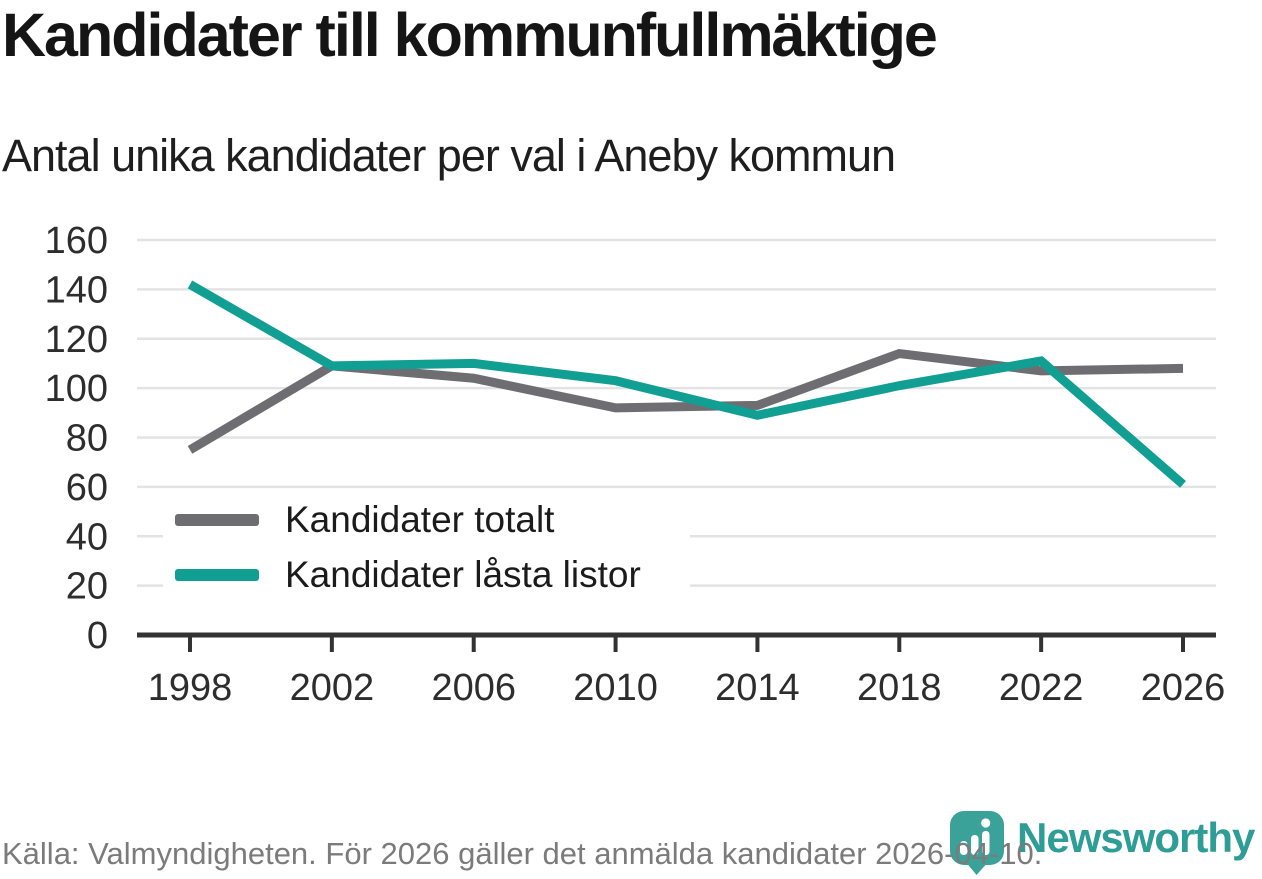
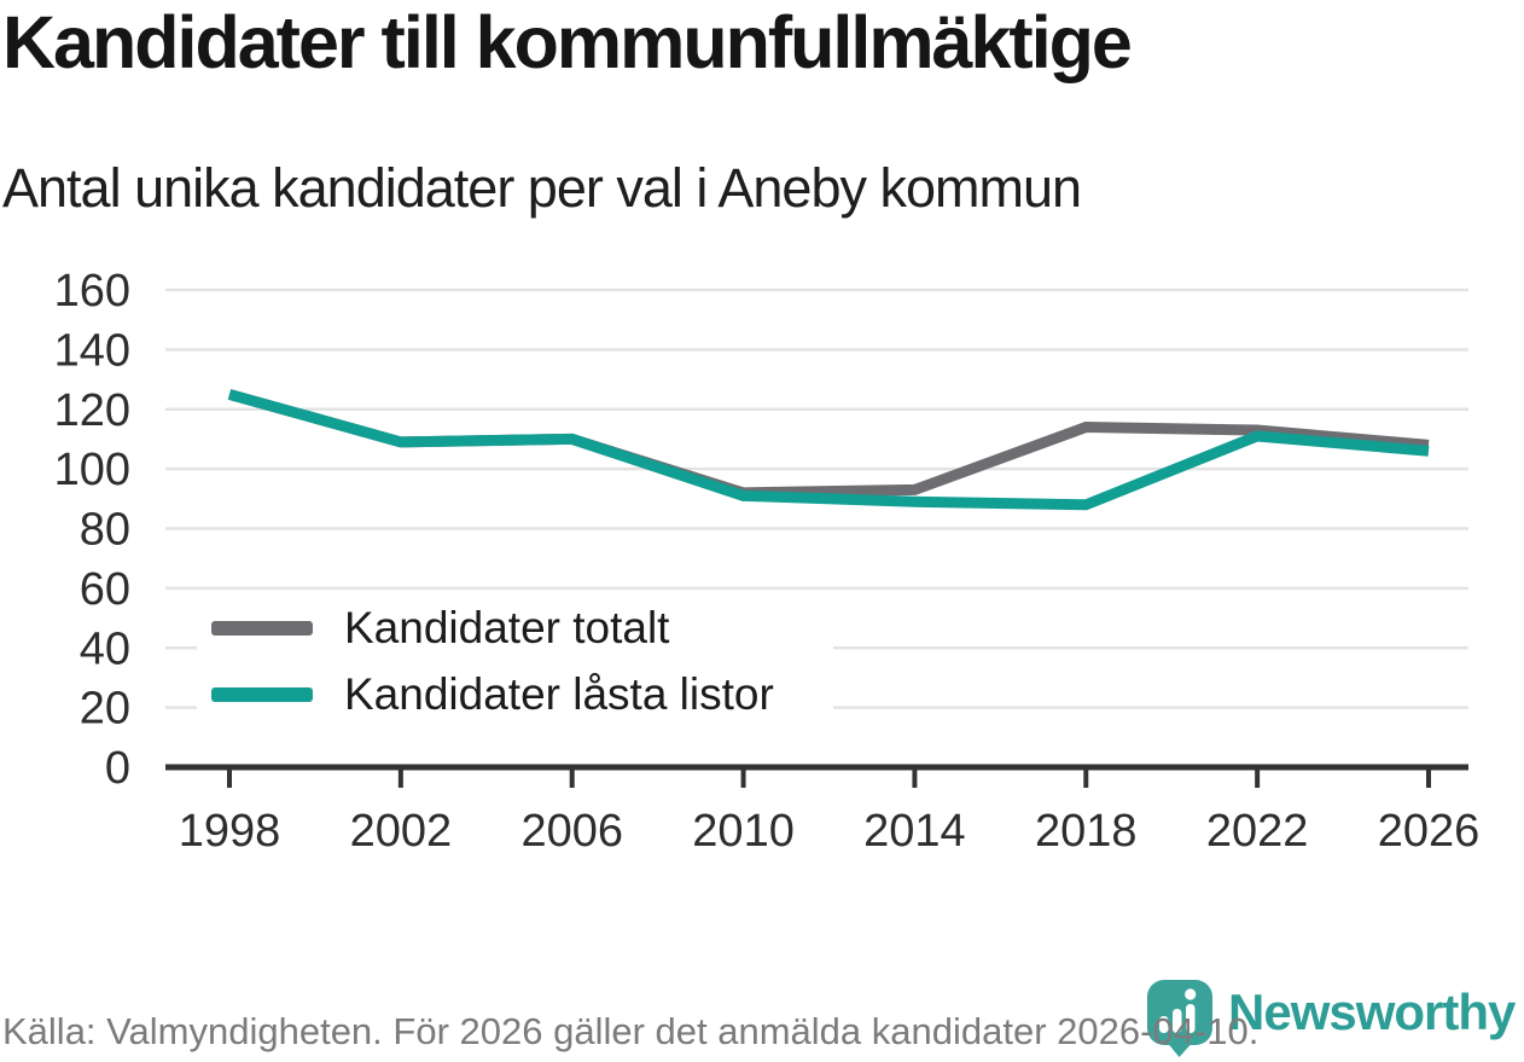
Kandidater totalt/1998: 75 -> 125
Kandidater låsta listor/1998: 142 -> 125
Kandidater totalt/2006: 104 -> 110
Kandidater låsta listor/2010: 103 -> 91
Kandidater låsta listor/2018: 101 -> 88
Kandidater totalt/2022: 107 -> 113
Kandidater låsta listor/2026: 61 -> 106
